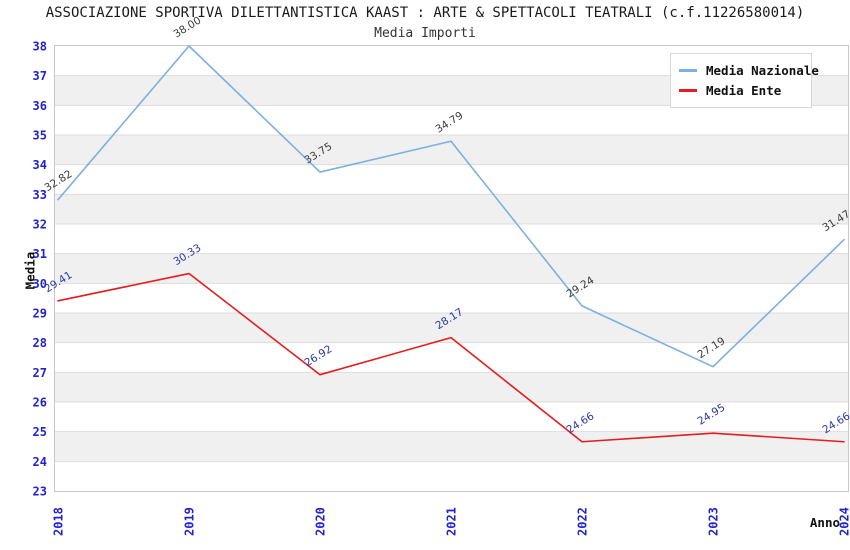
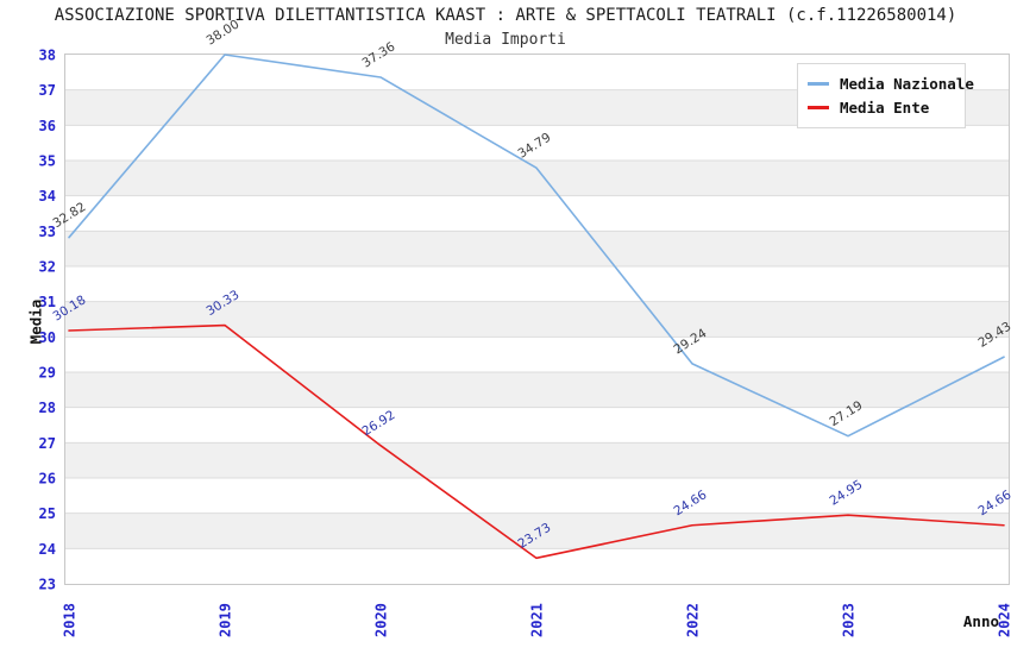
Media Ente/2018: 29.41 -> 30.18
Media Nazionale/2020: 33.75 -> 37.36
Media Ente/2021: 28.17 -> 23.73
Media Nazionale/2024: 31.47 -> 29.43
